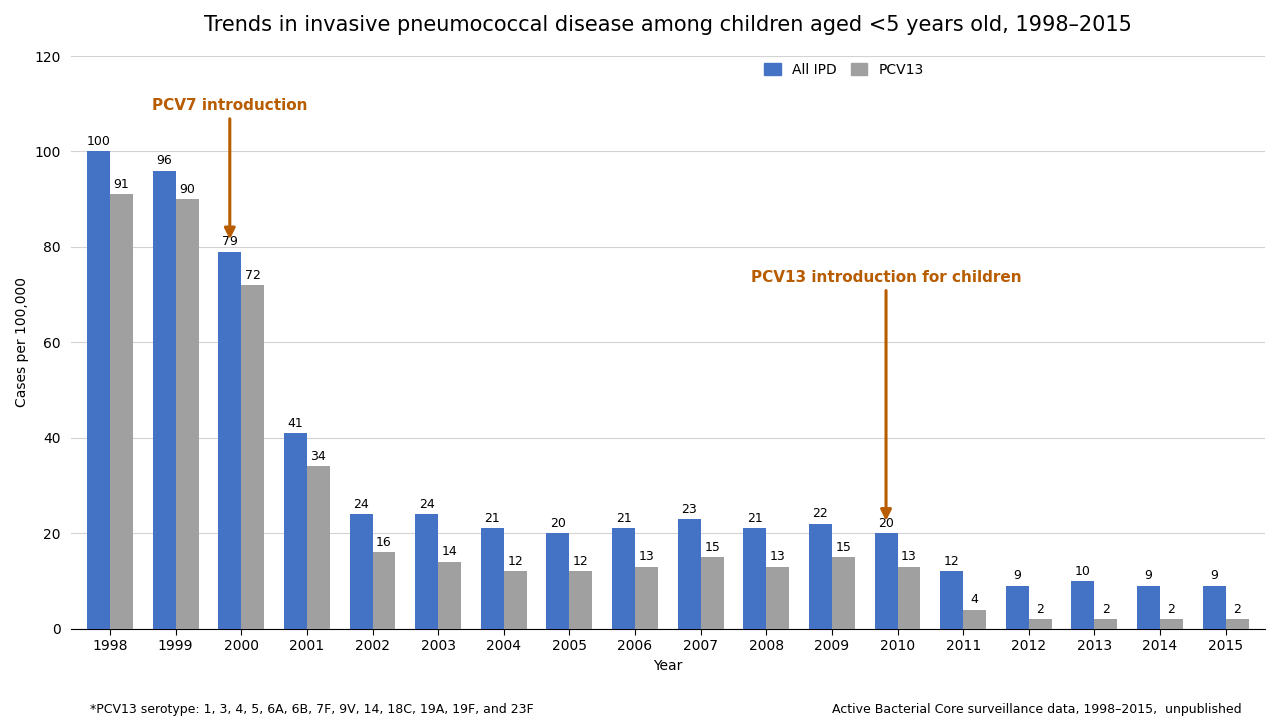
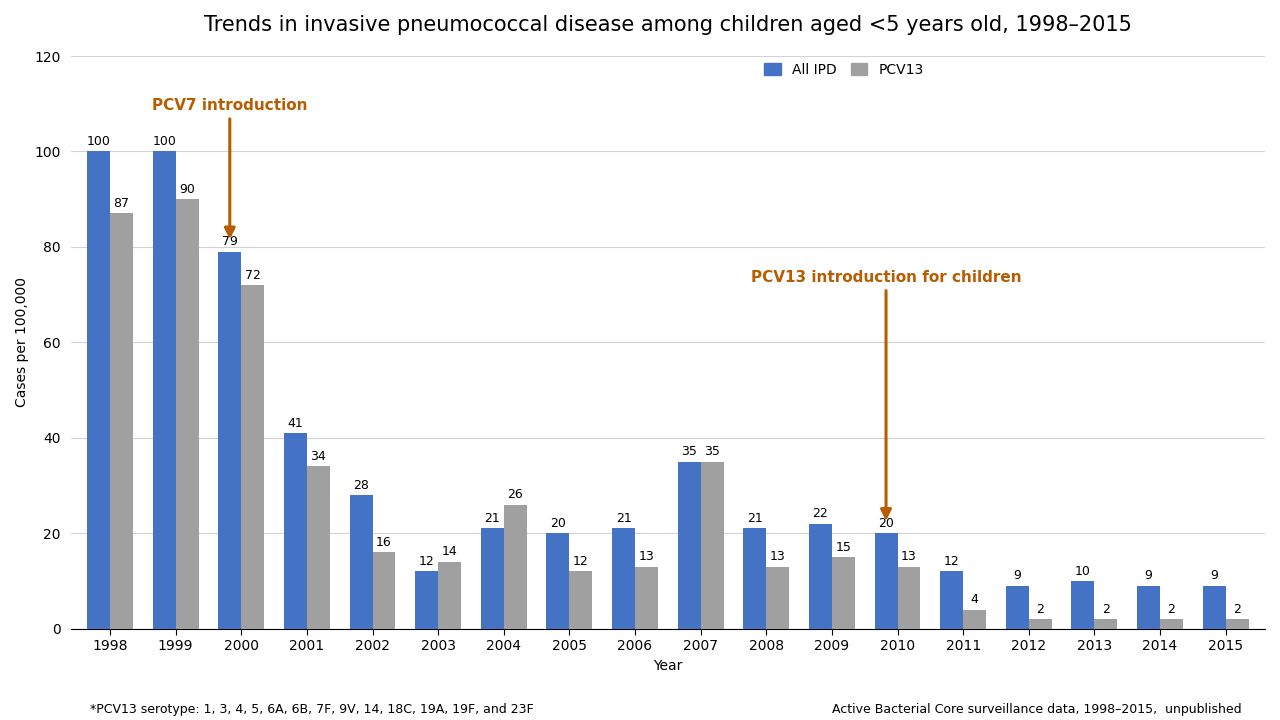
PCV13/1998: 91 -> 87
All IPD/1999: 96 -> 100
All IPD/2002: 24 -> 28
All IPD/2003: 24 -> 12
PCV13/2004: 12 -> 26
All IPD/2007: 23 -> 35
PCV13/2007: 15 -> 35
